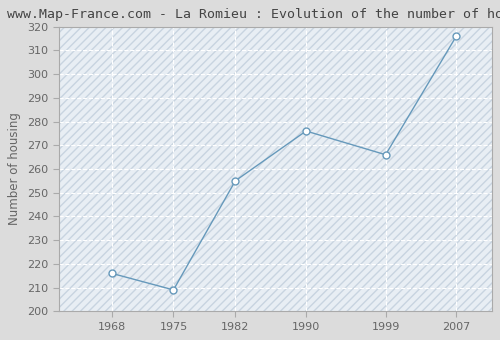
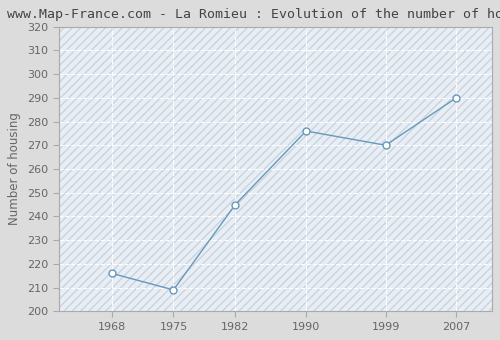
1982: 255 -> 245
1999: 266 -> 270
2007: 316 -> 290
